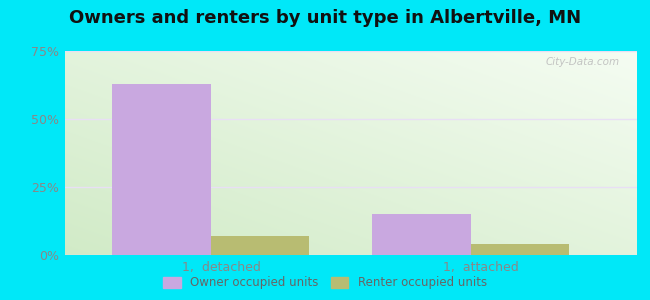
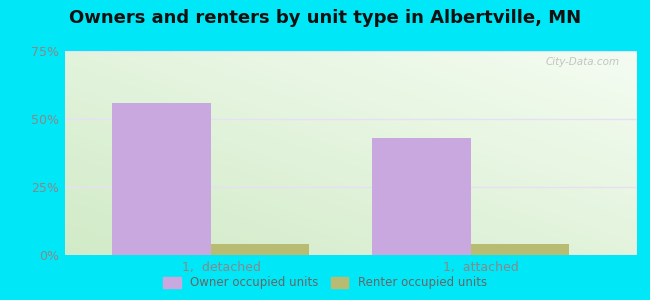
Owner occupied units/1, detached: 63% -> 56%
Renter occupied units/1, detached: 7% -> 4%
Owner occupied units/1, attached: 15% -> 43%
